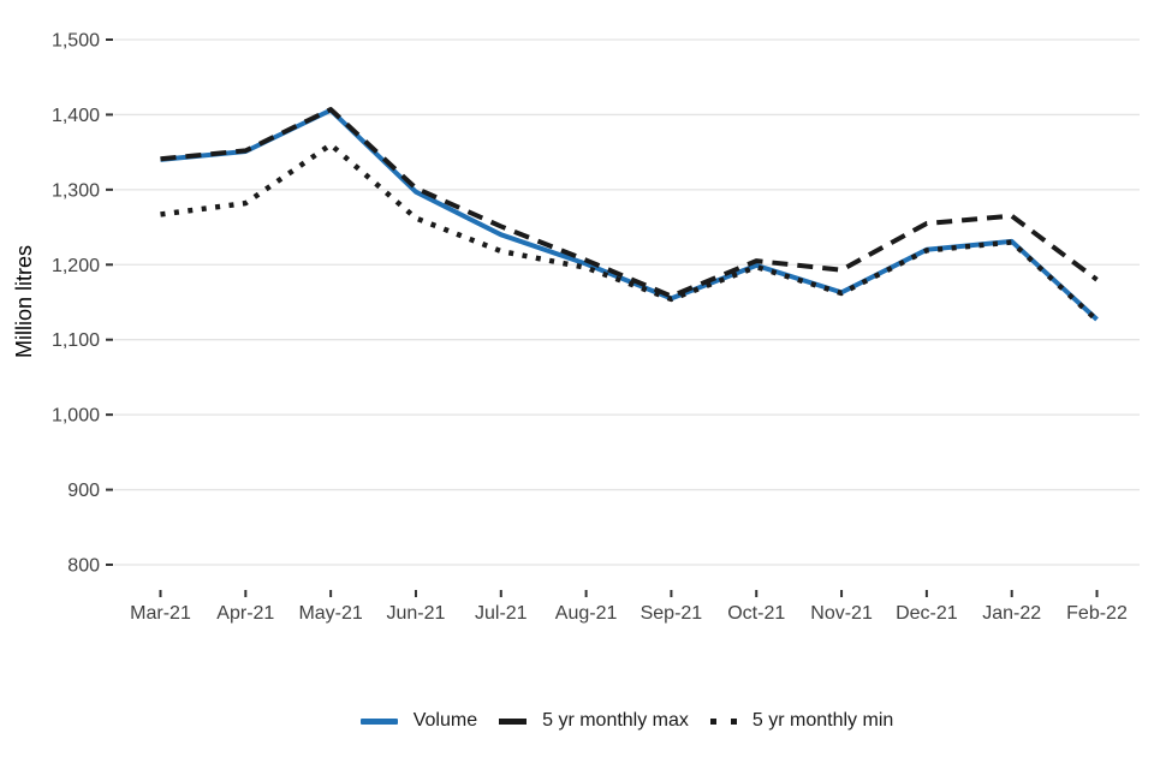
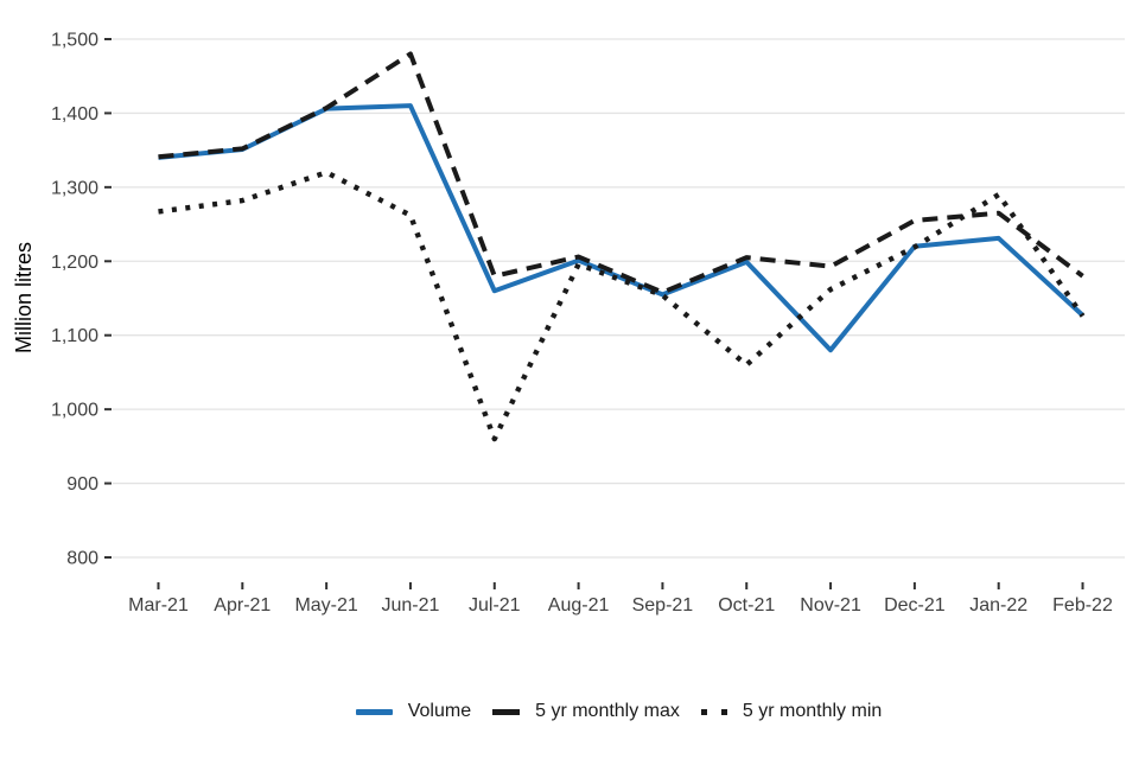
5 yr monthly min/May-21: 1360 -> 1320
Volume/Jun-21: 1300 -> 1410
5 yr monthly max/Jun-21: 1300 -> 1480
Volume/Jul-21: 1240 -> 1160
5 yr monthly max/Jul-21: 1250 -> 1180
5 yr monthly min/Jul-21: 1220 -> 960
5 yr monthly min/Oct-21: 1200 -> 1060
Volume/Nov-21: 1160 -> 1080
5 yr monthly min/Jan-22: 1230 -> 1290
